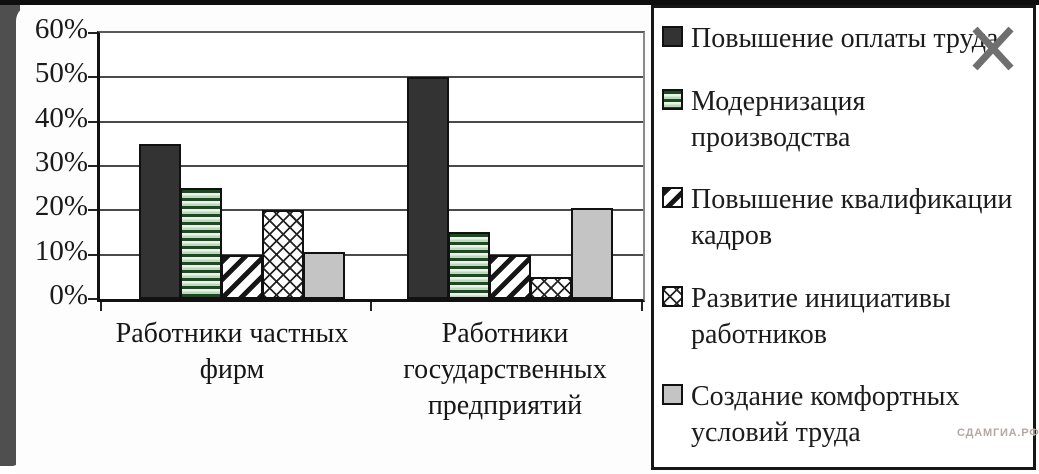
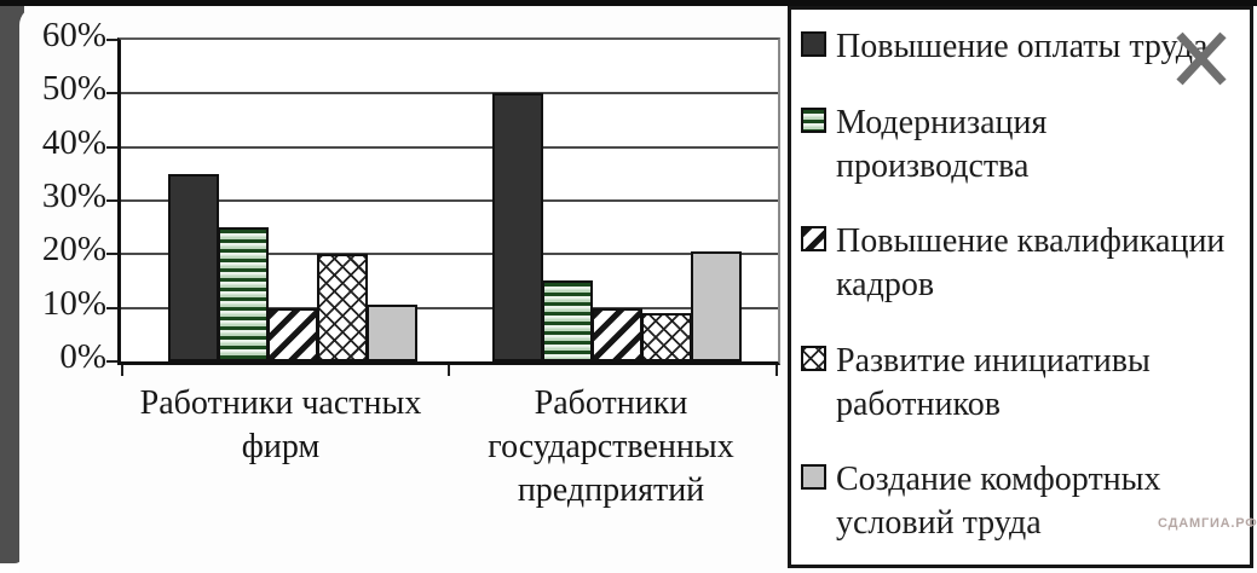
Развитие инициативы работников/Работники государственных предприятий: 5% -> 9%
